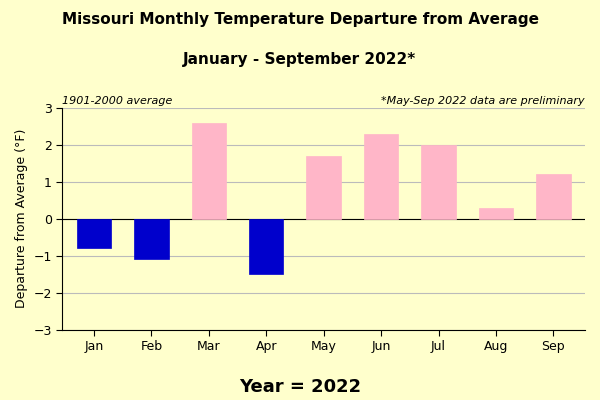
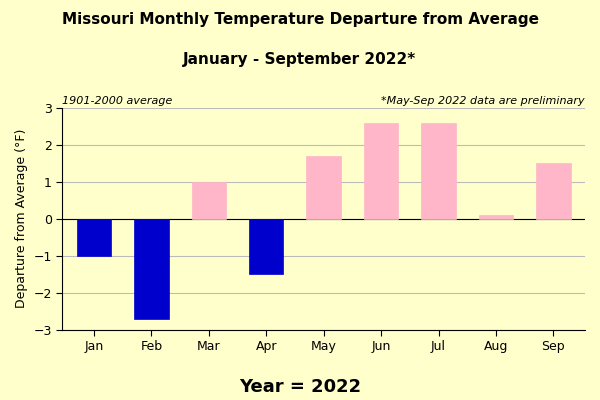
Jan: -0.8 -> -1.0
Feb: -1.1 -> -2.7
Mar: 2.6 -> 1.0
Jun: 2.3 -> 2.6
Jul: 2.0 -> 2.6
Aug: 0.3 -> 0.1
Sep: 1.2 -> 1.5
